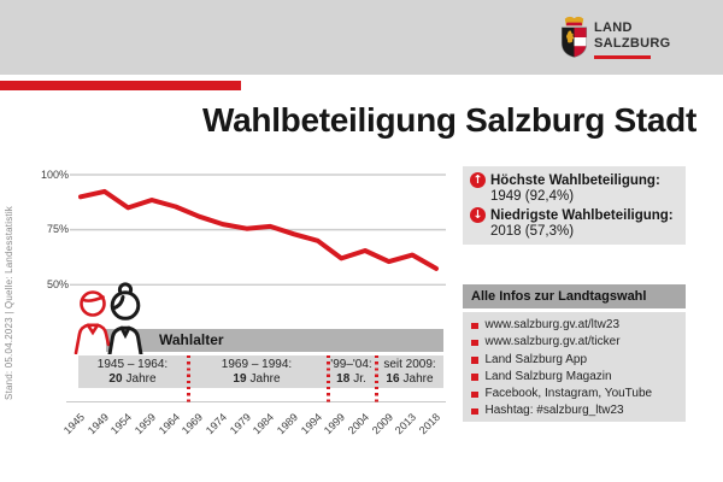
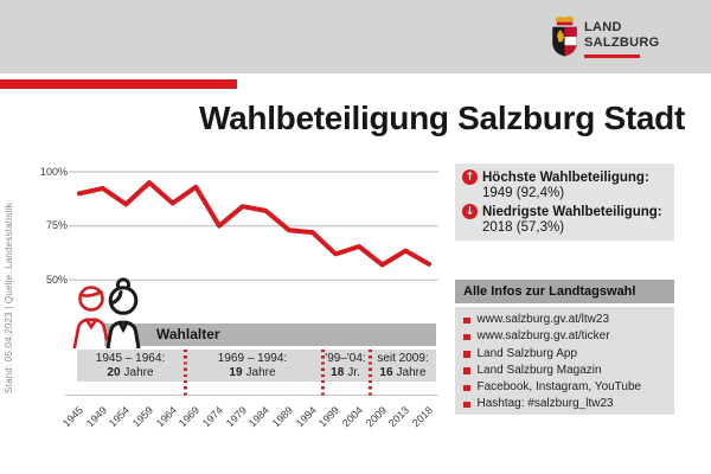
1959: 88% -> 95%
1969: 81% -> 93%
1974: 78% -> 75%
1979: 76% -> 84%
1984: 76% -> 82%
1994: 70% -> 72%
2009: 60% -> 57%
